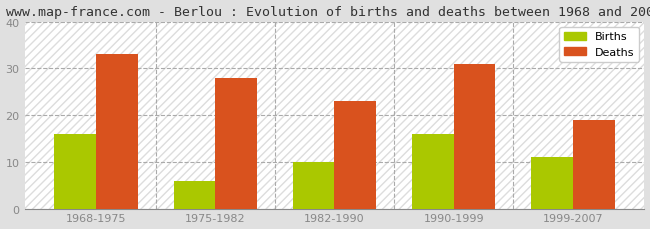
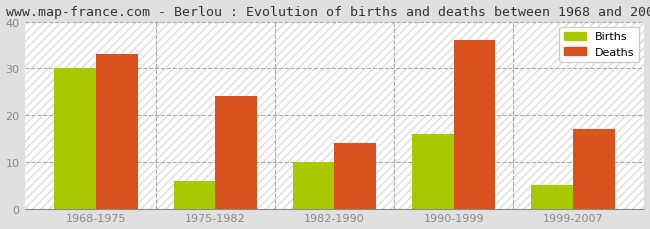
Births/1968-1975: 16 -> 30
Deaths/1975-1982: 28 -> 24
Deaths/1982-1990: 23 -> 14
Deaths/1990-1999: 31 -> 36
Births/1999-2007: 11 -> 5
Deaths/1999-2007: 19 -> 17
